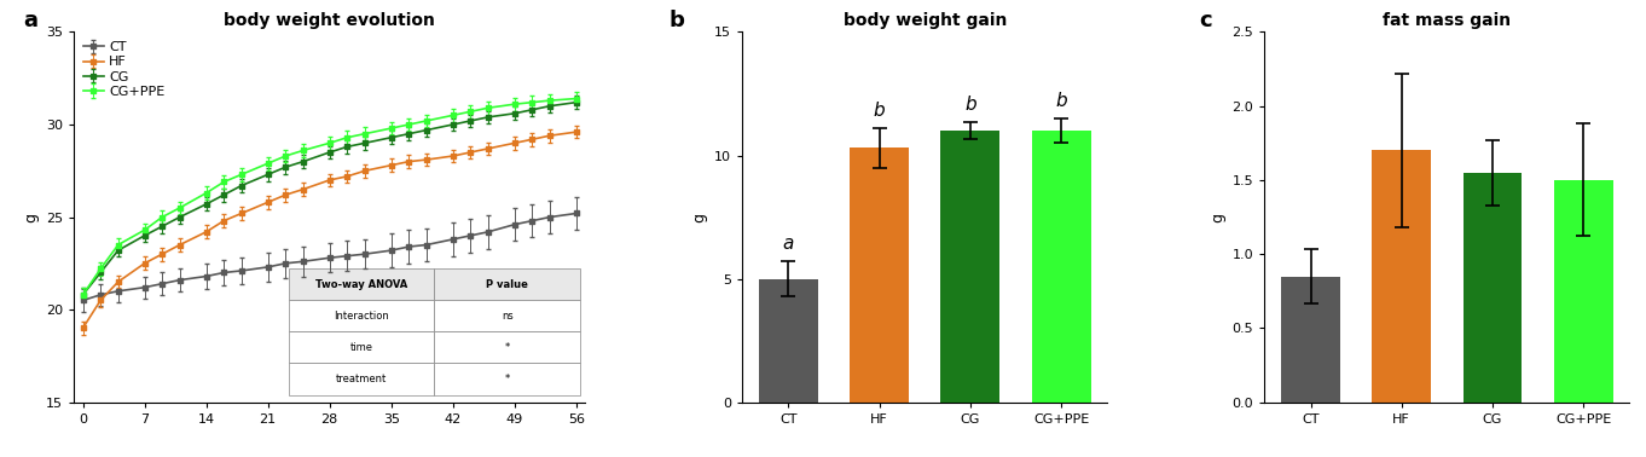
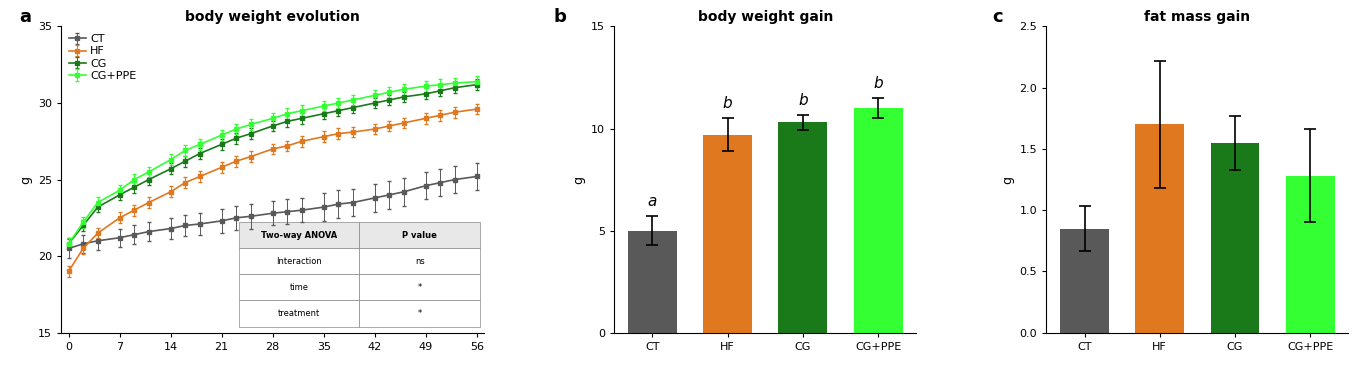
body weight gain/HF: 10.3 -> 9.7
body weight gain/CG: 11.0 -> 10.3
fat mass gain/CG+PPE: 1.50 -> 1.28
